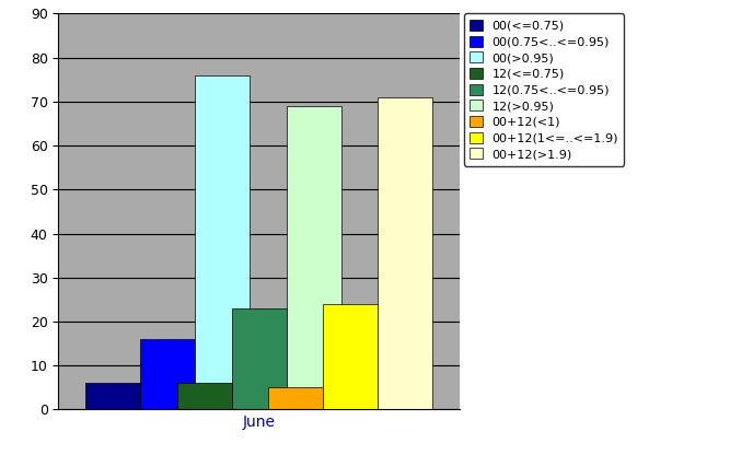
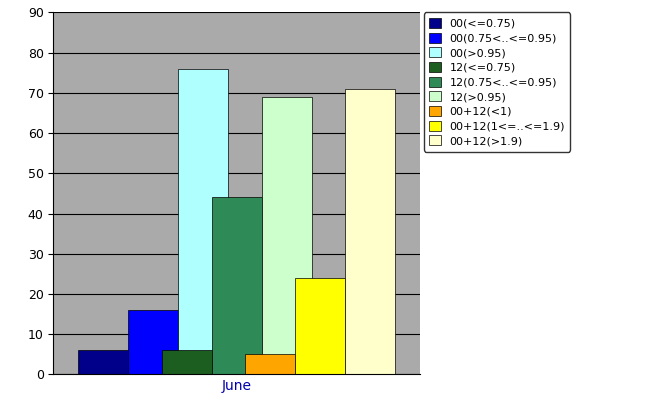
June: 23 -> 44
